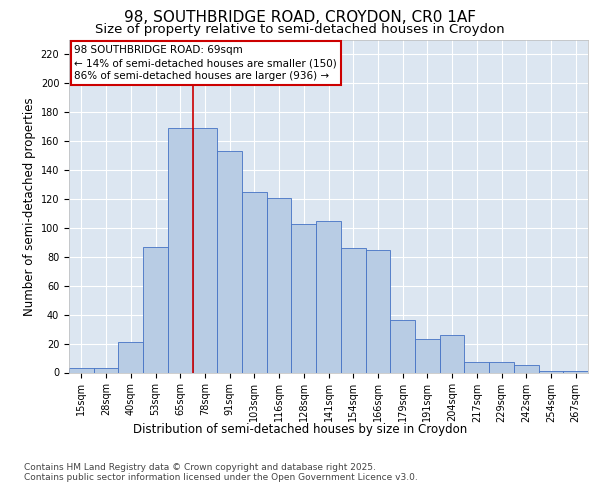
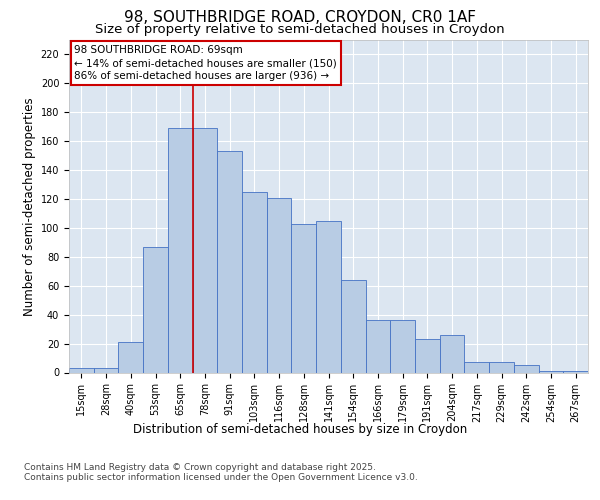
154sqm: 86 -> 64
166sqm: 85 -> 36
